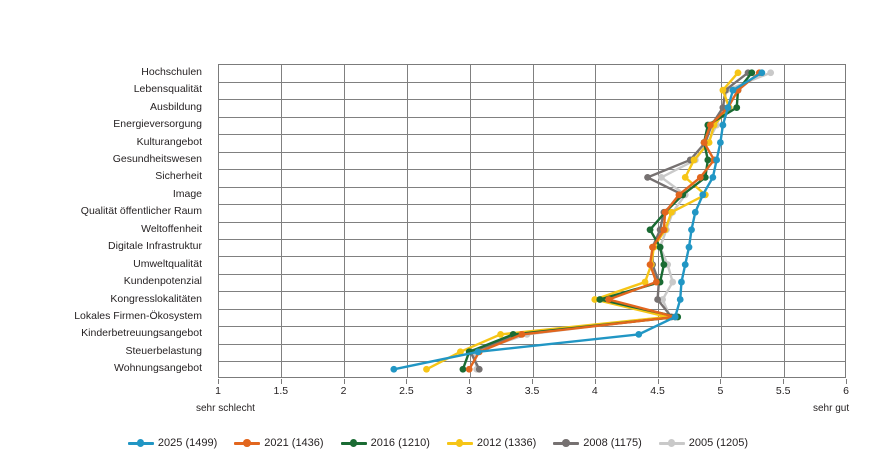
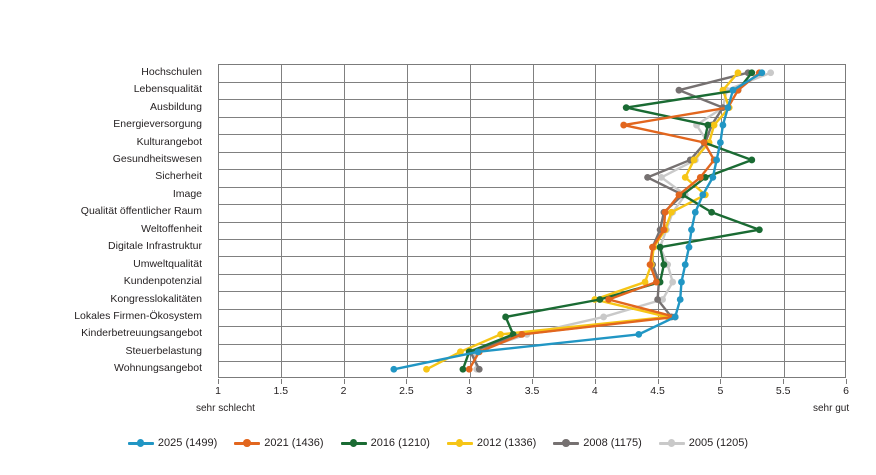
2008 (1175)/Lebensqualität: 5.04 -> 4.67
2016 (1210)/Ausbildung: 5.13 -> 4.25
2021 (1436)/Energieversorgung: 4.92 -> 4.23
2005 (1205)/Energieversorgung: 4.97 -> 4.81
2016 (1210)/Gesundheitswesen: 4.90 -> 5.25
2016 (1210)/Qualität öffentlicher Raum: 4.56 -> 4.93
2016 (1210)/Weltoffenheit: 4.44 -> 5.31
2016 (1210)/Lokales Firmen-Ökosystem: 4.66 -> 3.29
2005 (1205)/Lokales Firmen-Ökosystem: 4.60 -> 4.07
